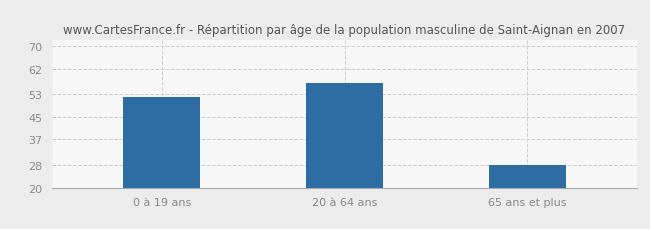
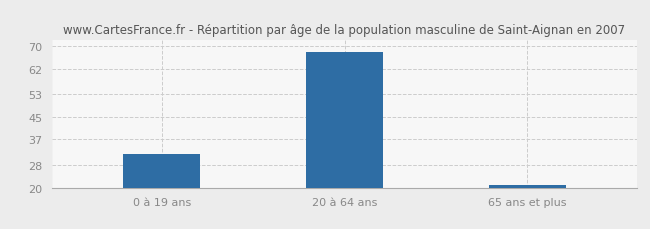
0 à 19 ans: 52 -> 32
20 à 64 ans: 57 -> 68
65 ans et plus: 28 -> 21
